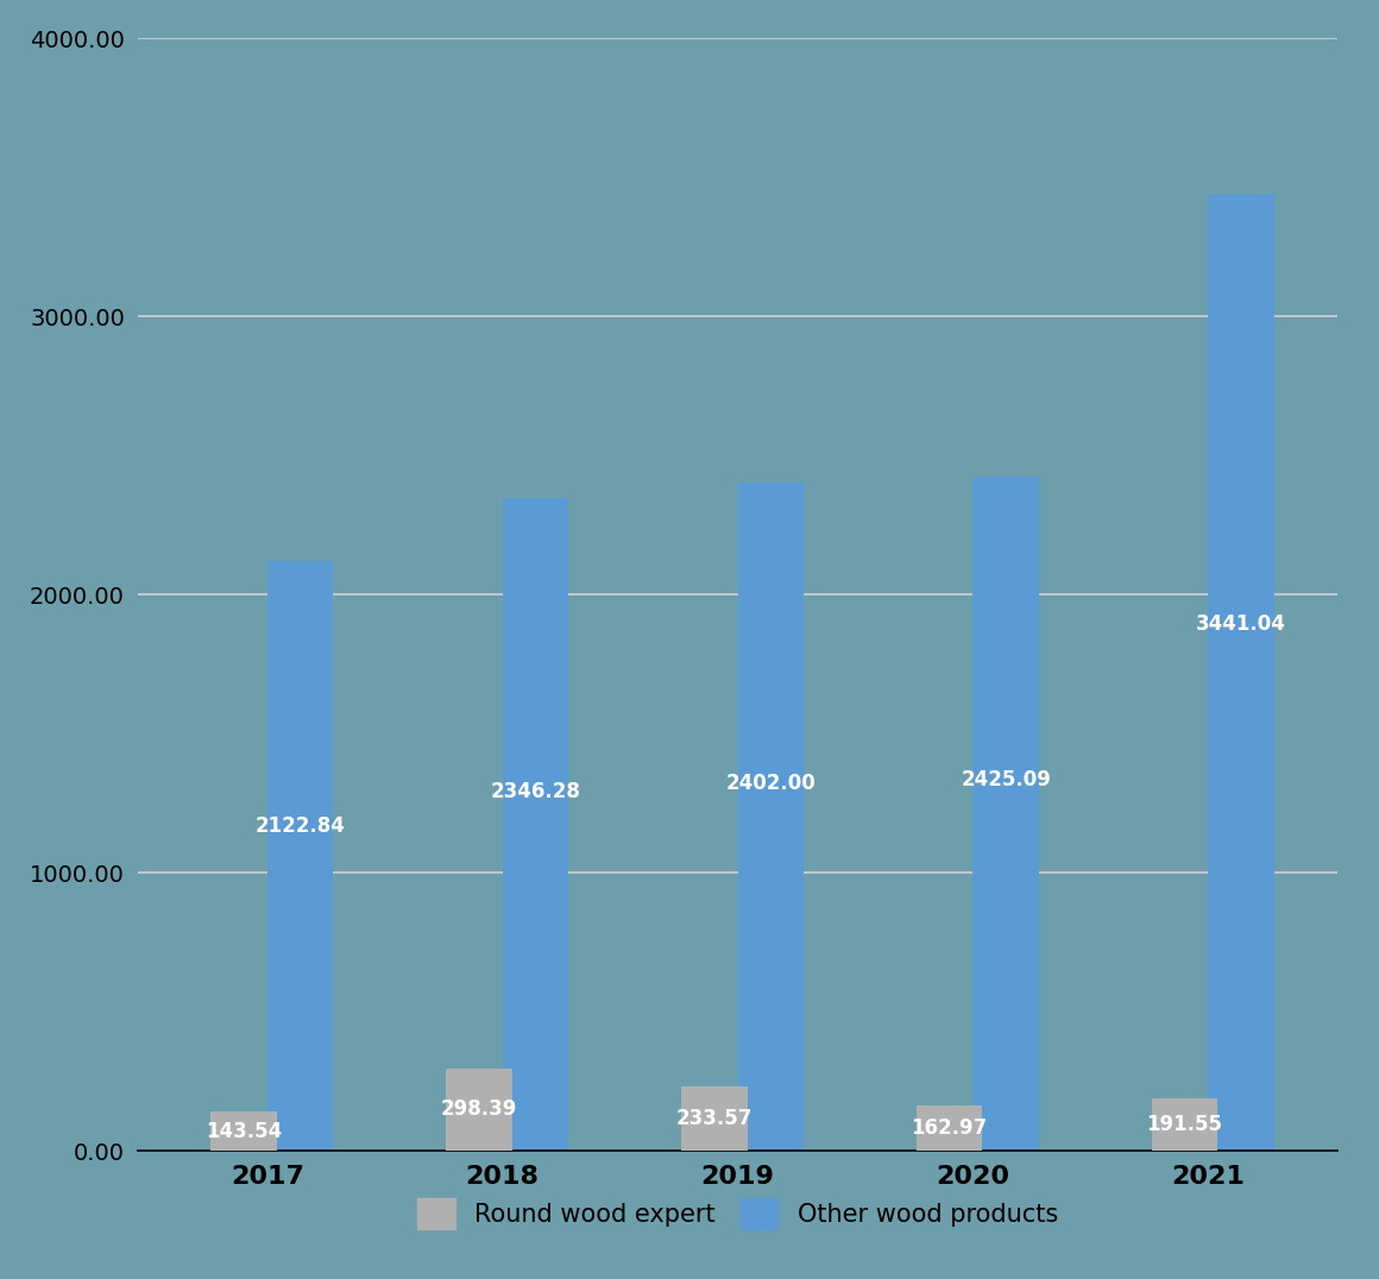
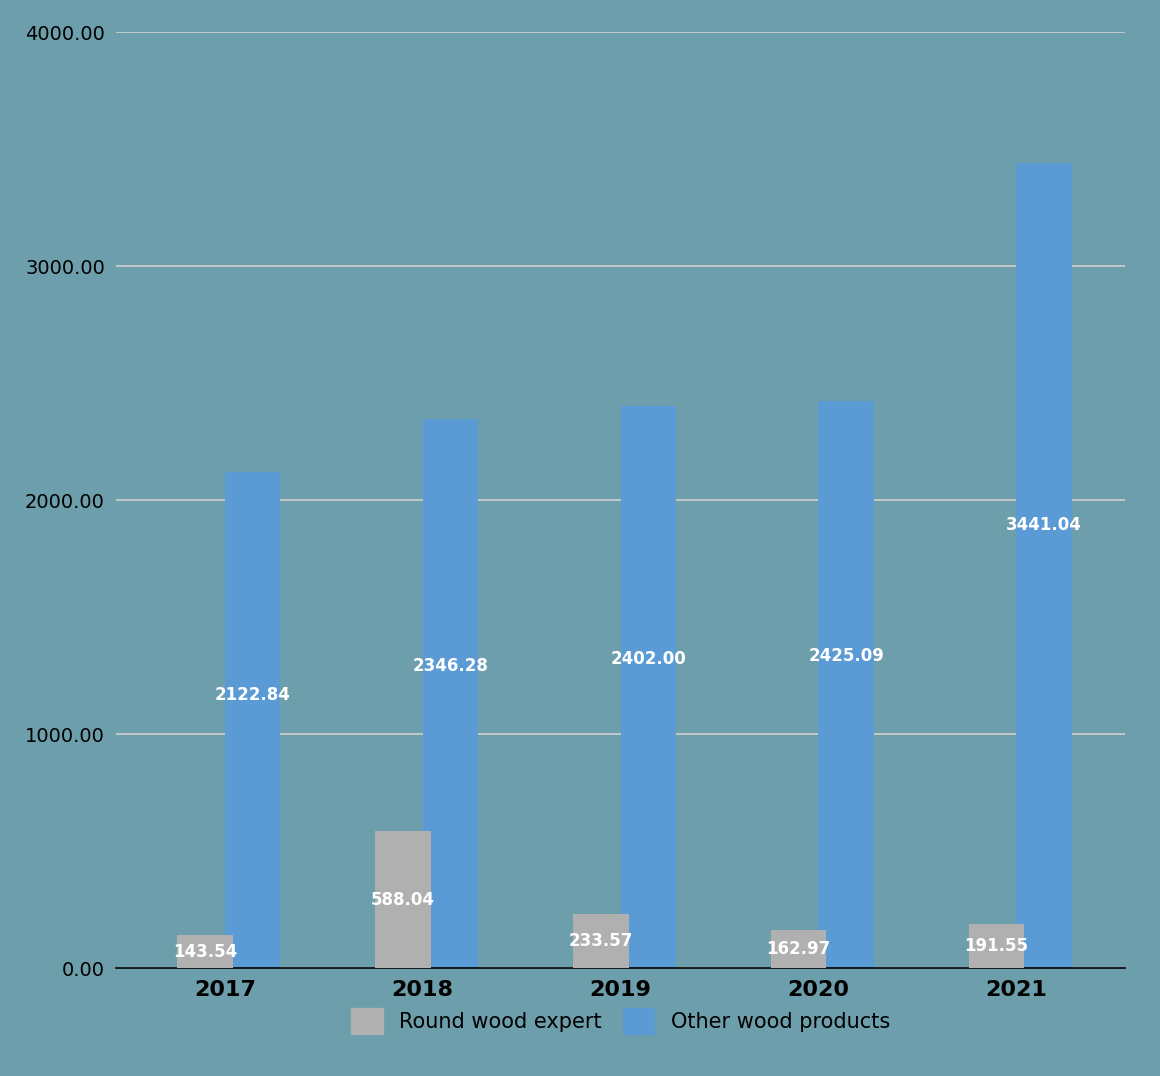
Round wood expert/2018: 298.39 -> 588.04
